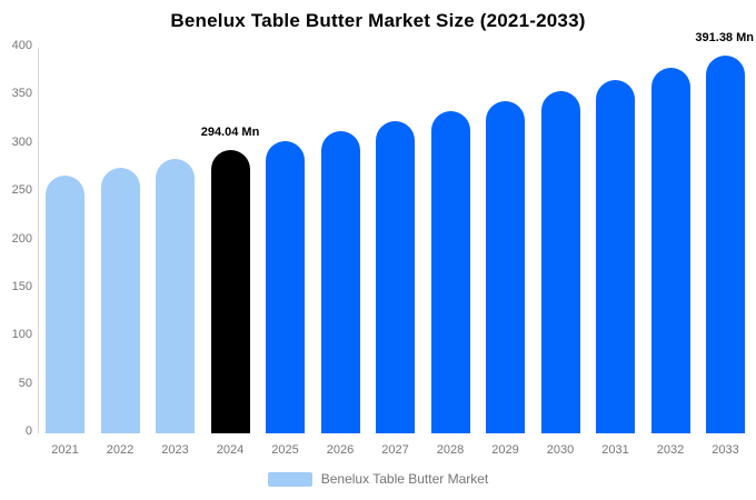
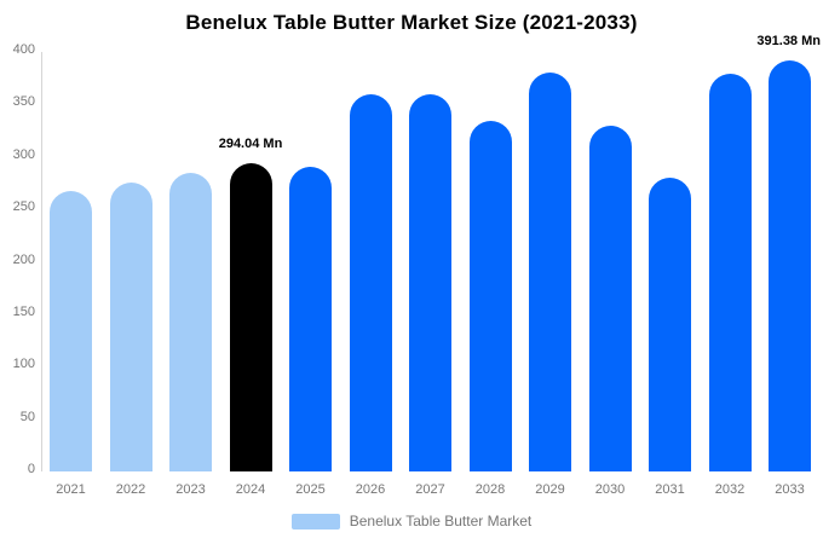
2025: 300 -> 290
2026: 310 -> 360
2027: 320 -> 360
2029: 340 -> 380
2030: 360 -> 330
2031: 370 -> 280
